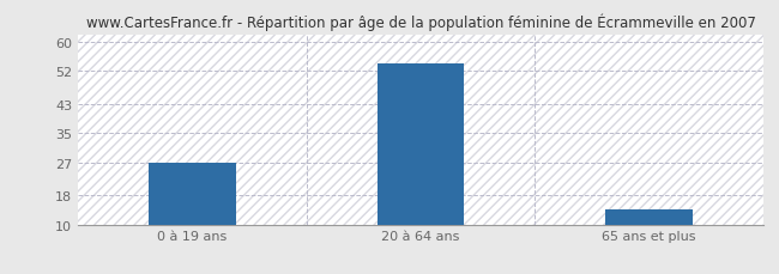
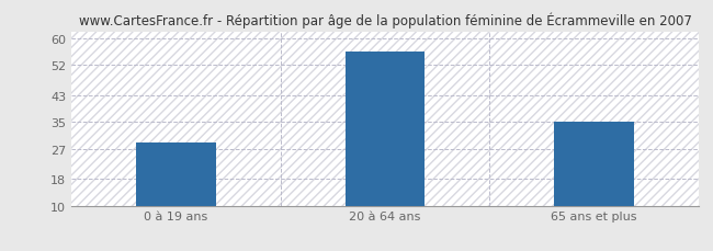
0 à 19 ans: 27 -> 29
20 à 64 ans: 54 -> 56
65 ans et plus: 14 -> 35
